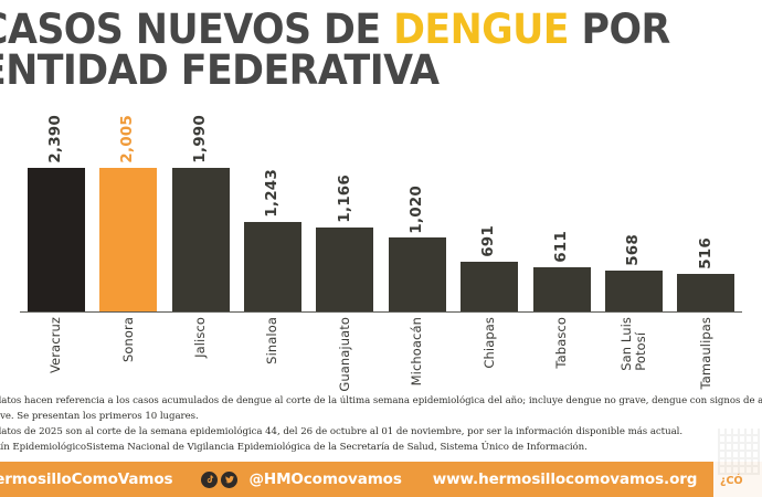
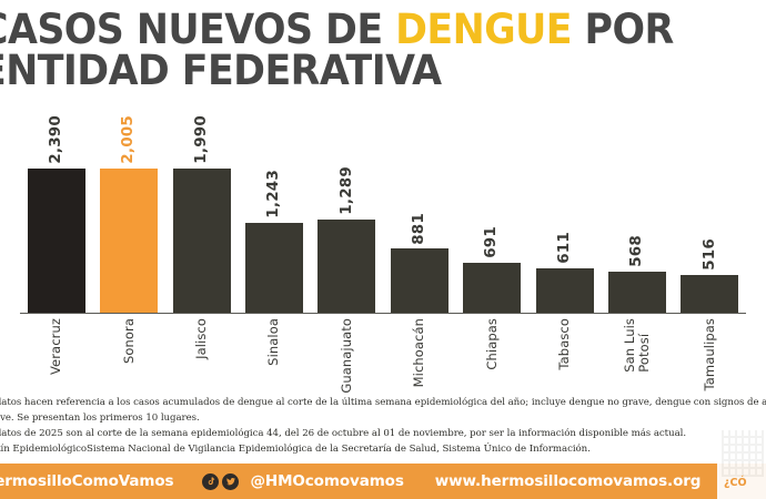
Guanajuato: 1,166 -> 1,289
Michoacán: 1,020 -> 881
